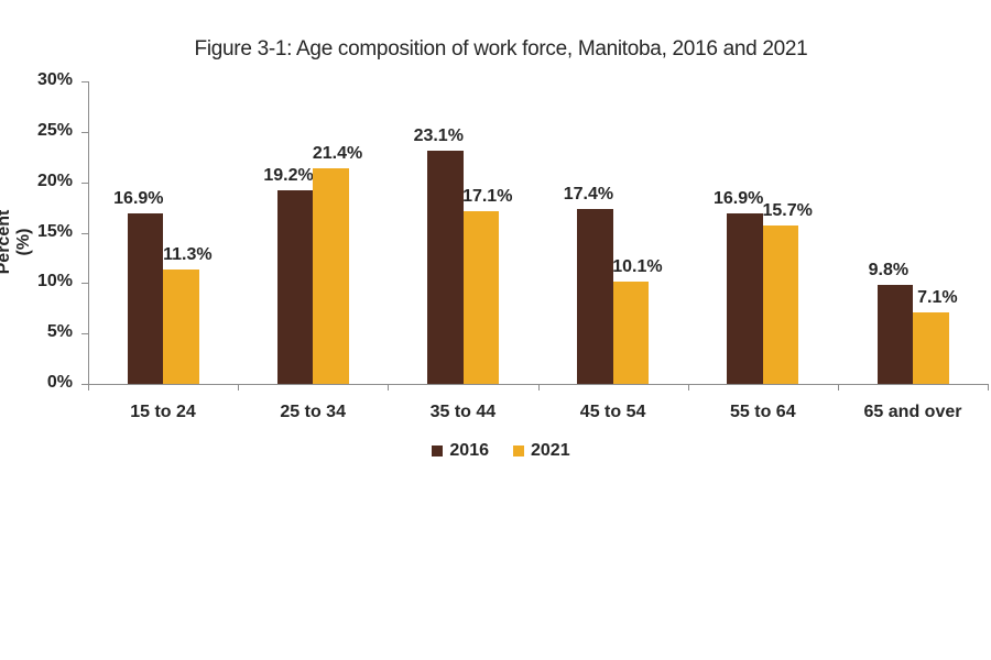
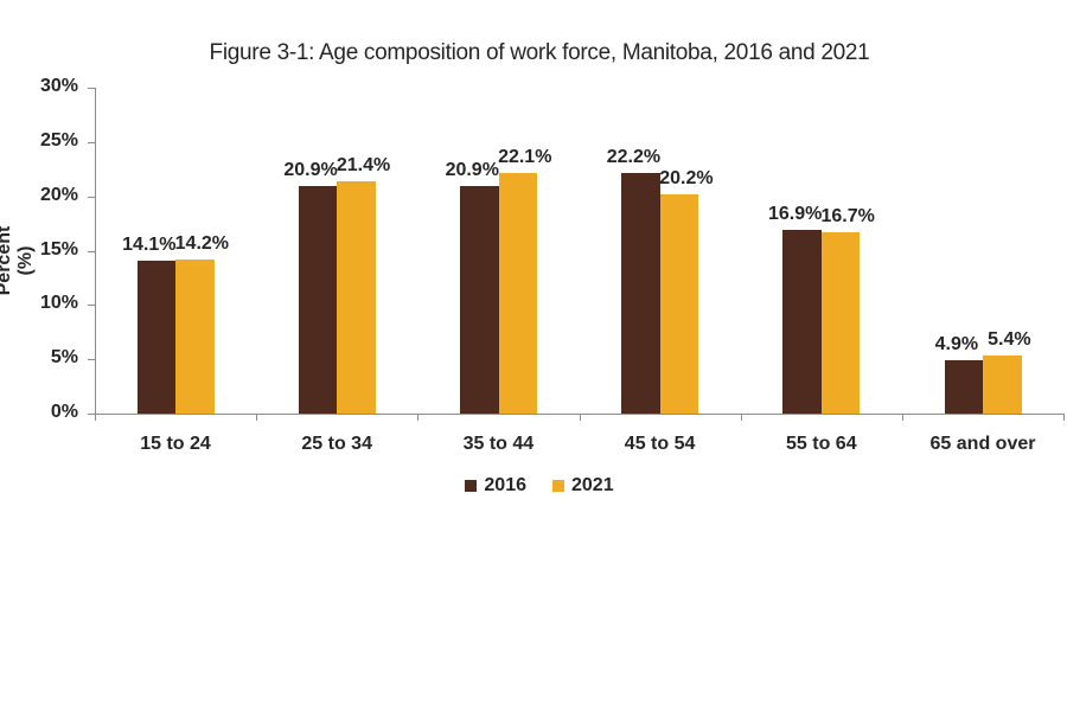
2016/15 to 24: 16.9% -> 14.1%
2021/15 to 24: 11.3% -> 14.2%
2016/25 to 34: 19.2% -> 20.9%
2016/35 to 44: 23.1% -> 20.9%
2021/35 to 44: 17.1% -> 22.1%
2016/45 to 54: 17.4% -> 22.2%
2021/45 to 54: 10.1% -> 20.2%
2021/55 to 64: 15.7% -> 16.7%
2016/65 and over: 9.8% -> 4.9%
2021/65 and over: 7.1% -> 5.4%
